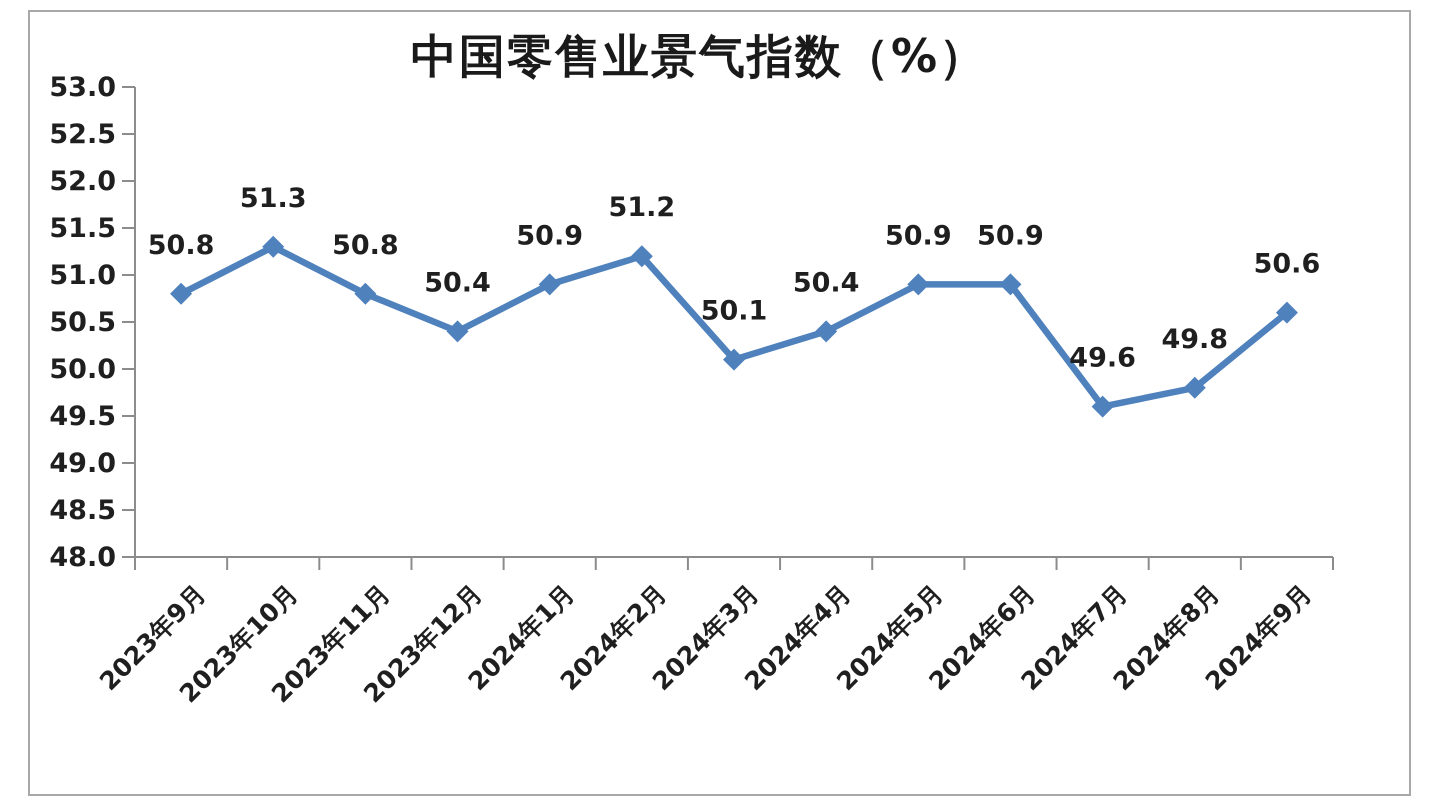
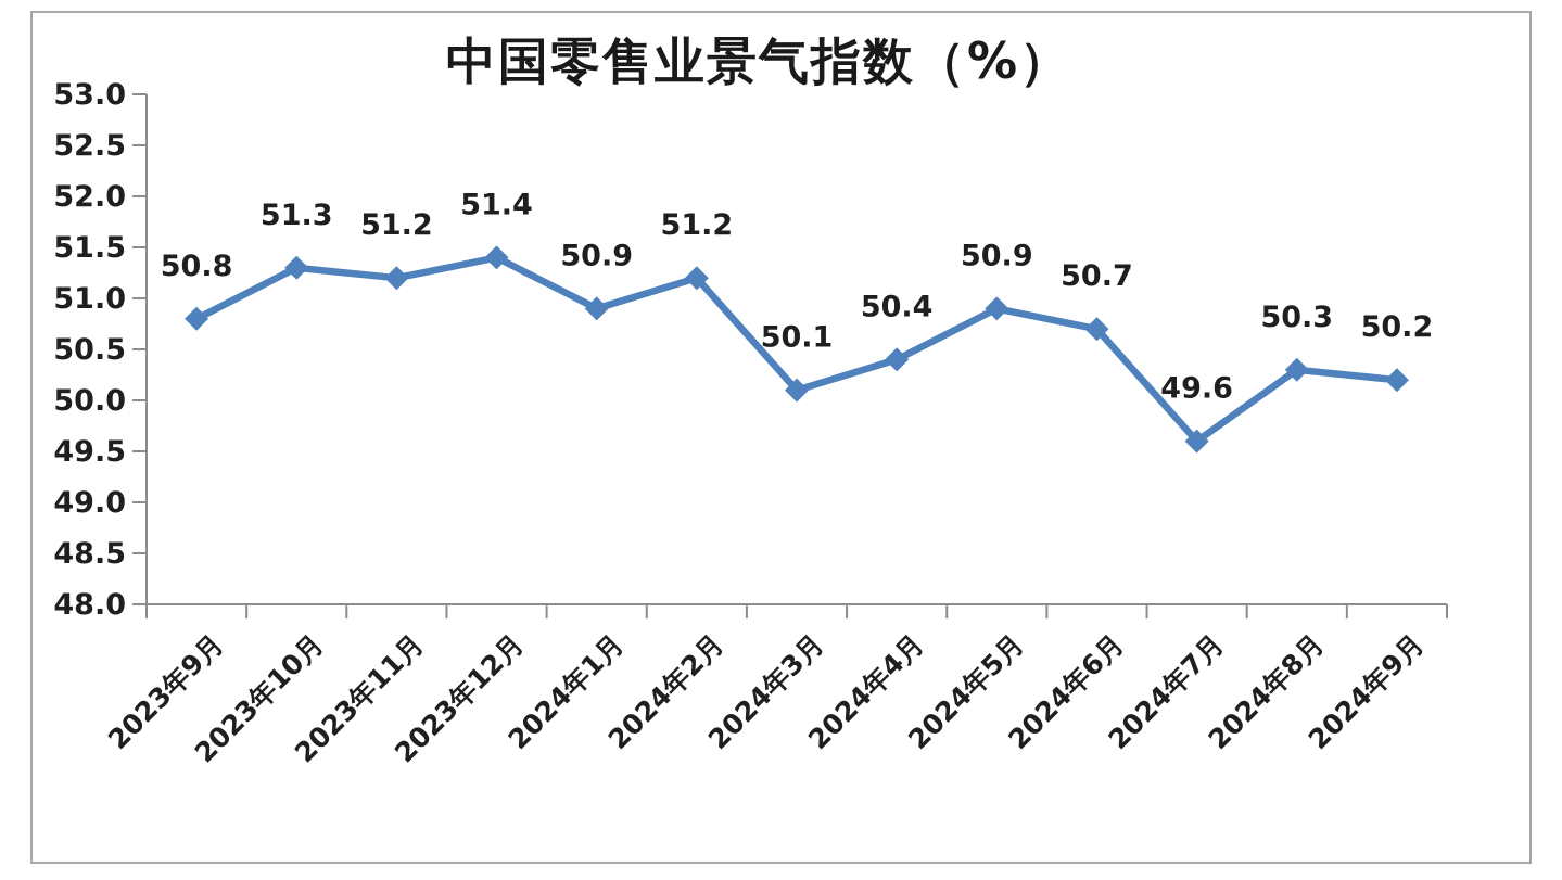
2023年11月: 50.8 -> 51.2
2023年12月: 50.4 -> 51.4
2024年6月: 50.9 -> 50.7
2024年8月: 49.8 -> 50.3
2024年9月: 50.6 -> 50.2
